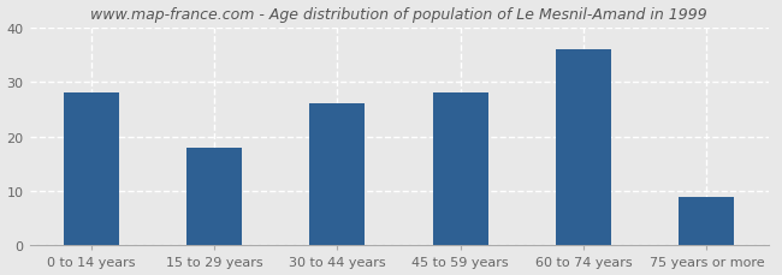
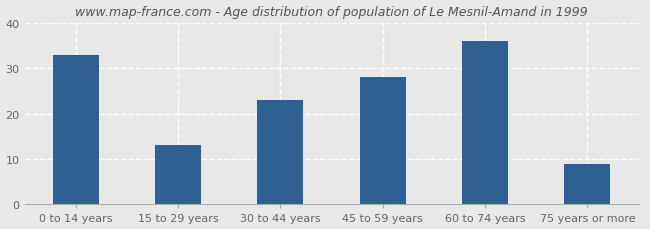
0 to 14 years: 28 -> 33
15 to 29 years: 18 -> 13
30 to 44 years: 26 -> 23
